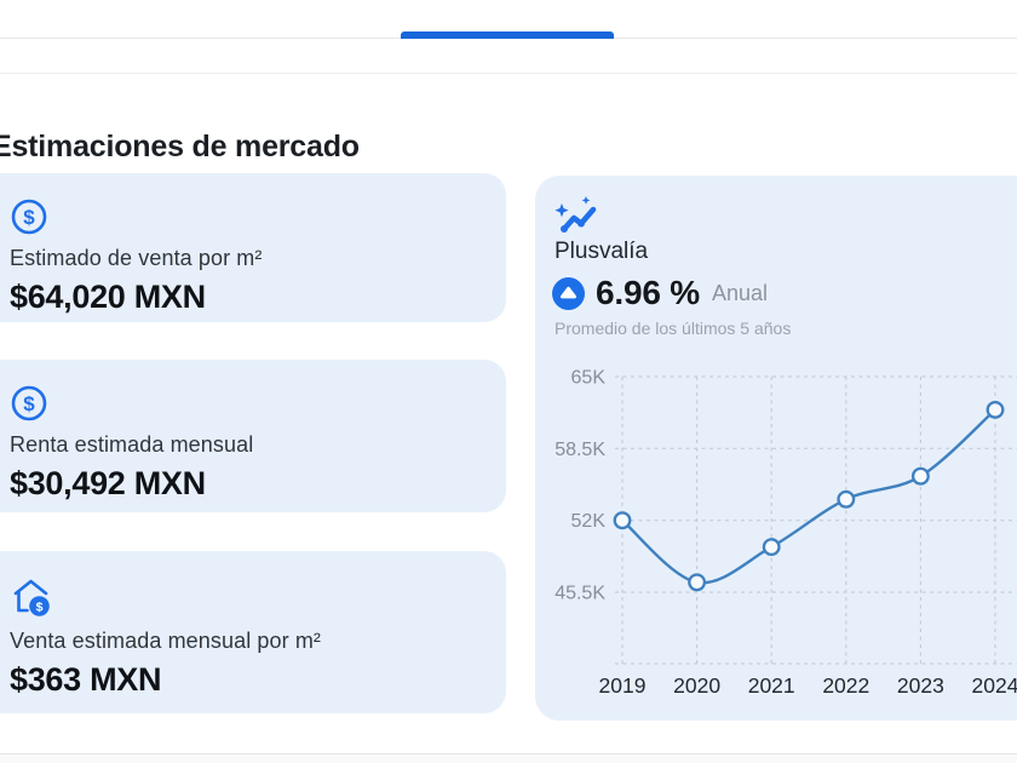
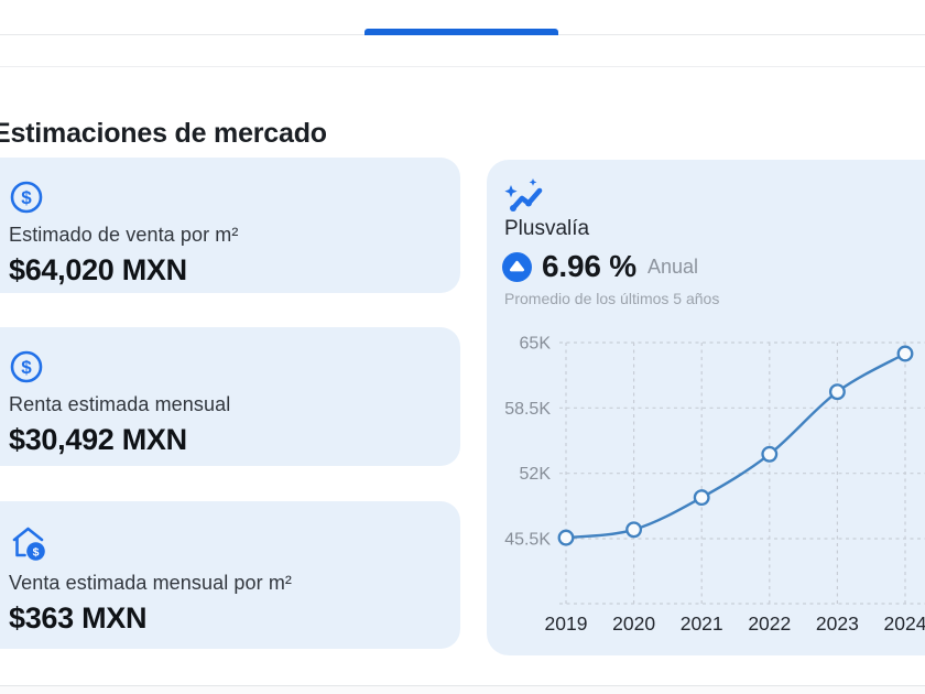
2019: 52K -> 46K
2023: 56K -> 60K
2024: 62K -> 64K
